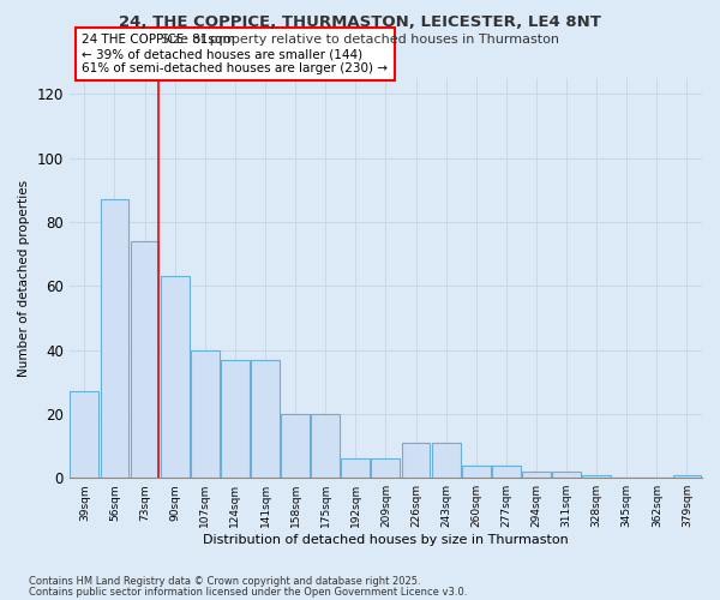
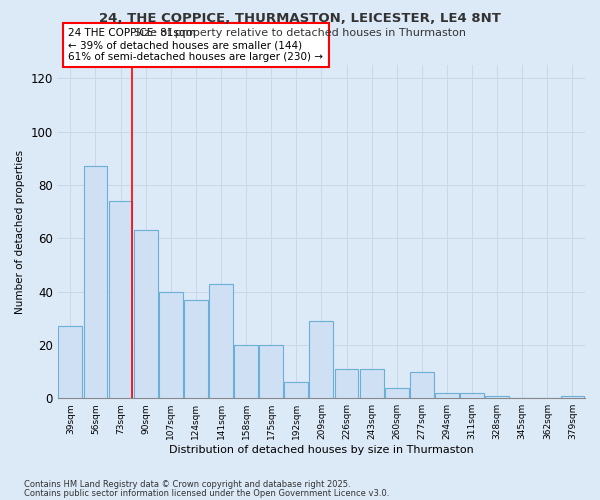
141sqm: 37 -> 43
209sqm: 6 -> 29
277sqm: 4 -> 10
